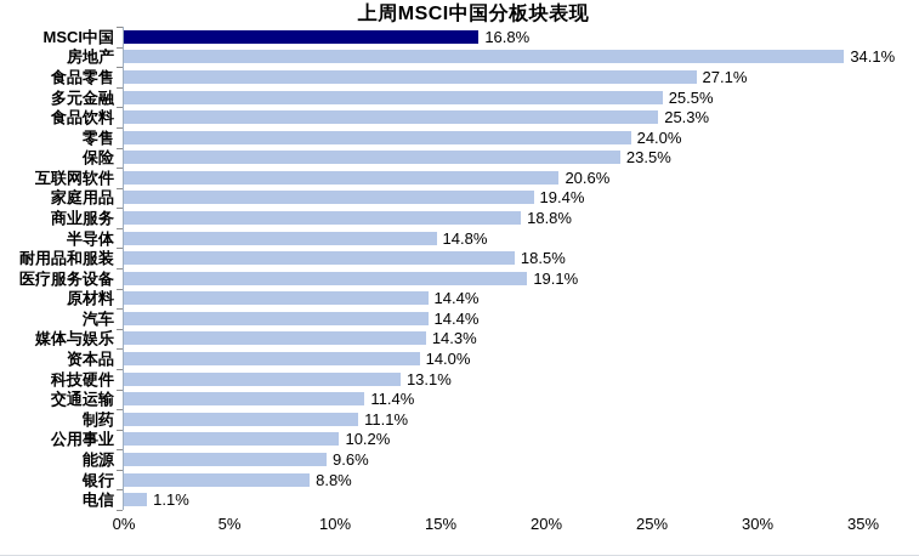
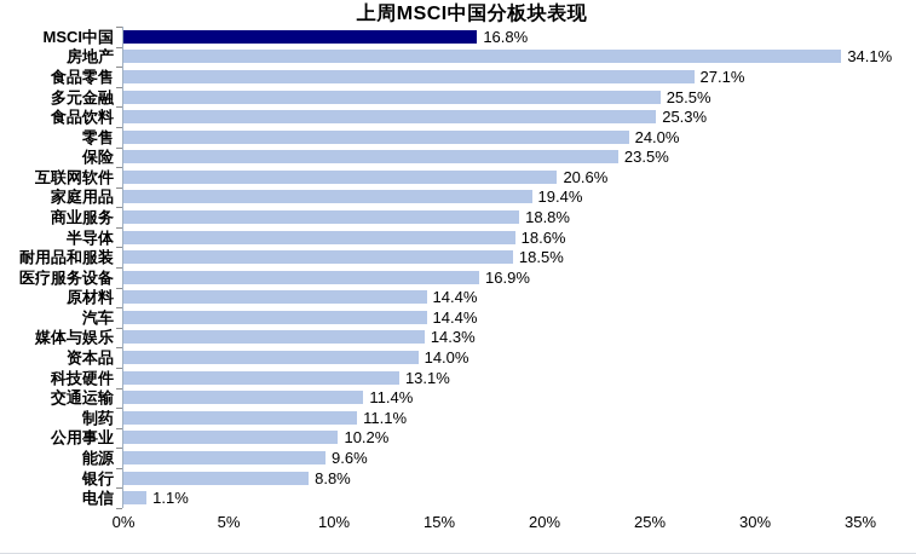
半导体: 14.8% -> 18.6%
医疗服务设备: 19.1% -> 16.9%
